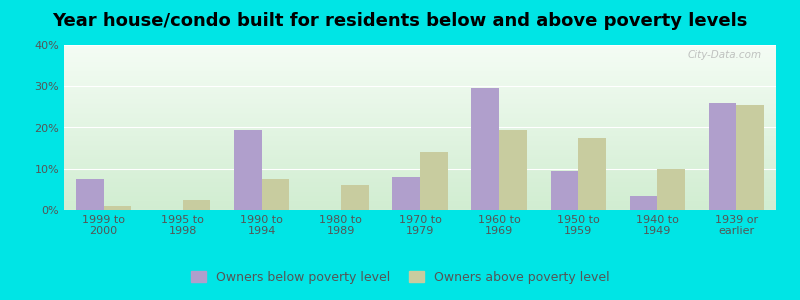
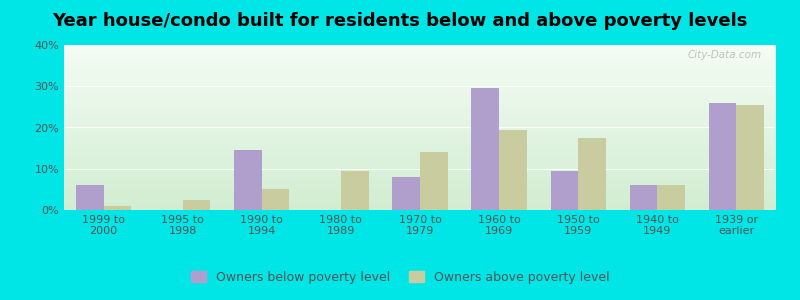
Owners below poverty level/1999 to 2000: 7.5% -> 6.0%
Owners below poverty level/1990 to 1994: 19.5% -> 14.5%
Owners above poverty level/1990 to 1994: 7.5% -> 5.0%
Owners above poverty level/1980 to 1989: 6.0% -> 9.5%
Owners below poverty level/1940 to 1949: 3.5% -> 6.0%
Owners above poverty level/1940 to 1949: 10.0% -> 6.0%
